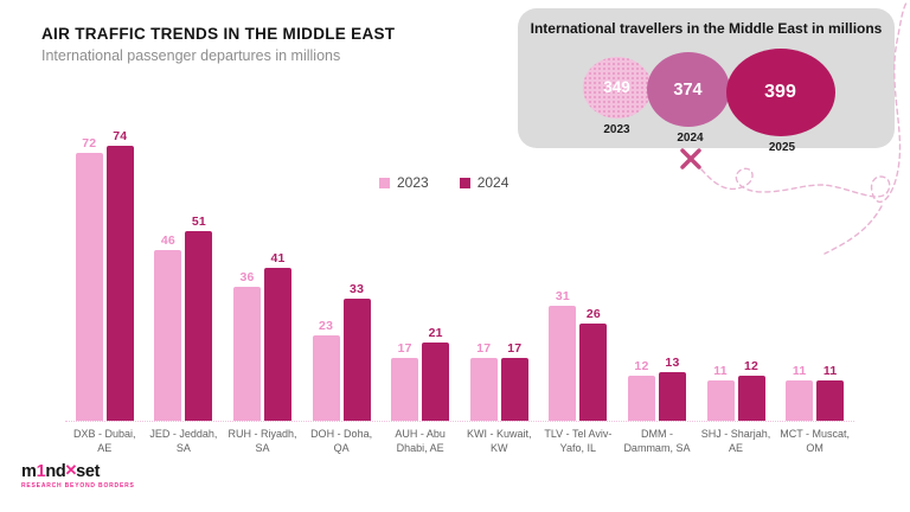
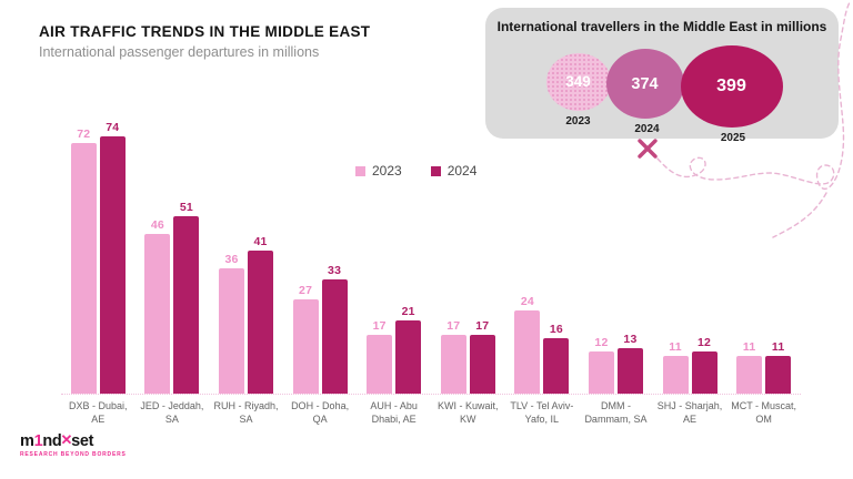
2023/DOH - Doha, QA: 23 -> 27
2023/TLV - Tel Aviv-Yafo, IL: 31 -> 24
2024/TLV - Tel Aviv-Yafo, IL: 26 -> 16
